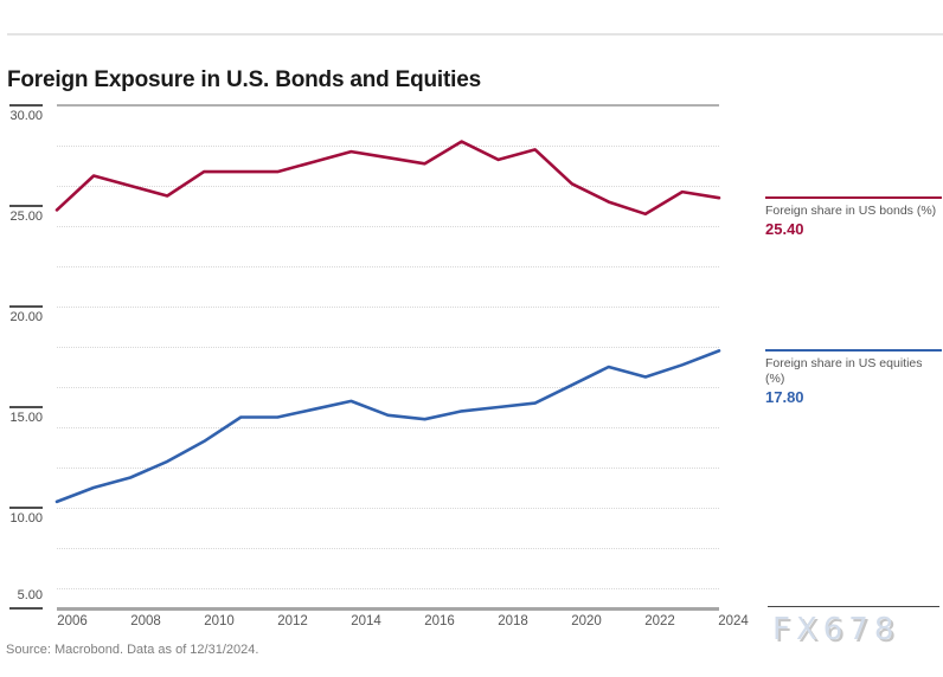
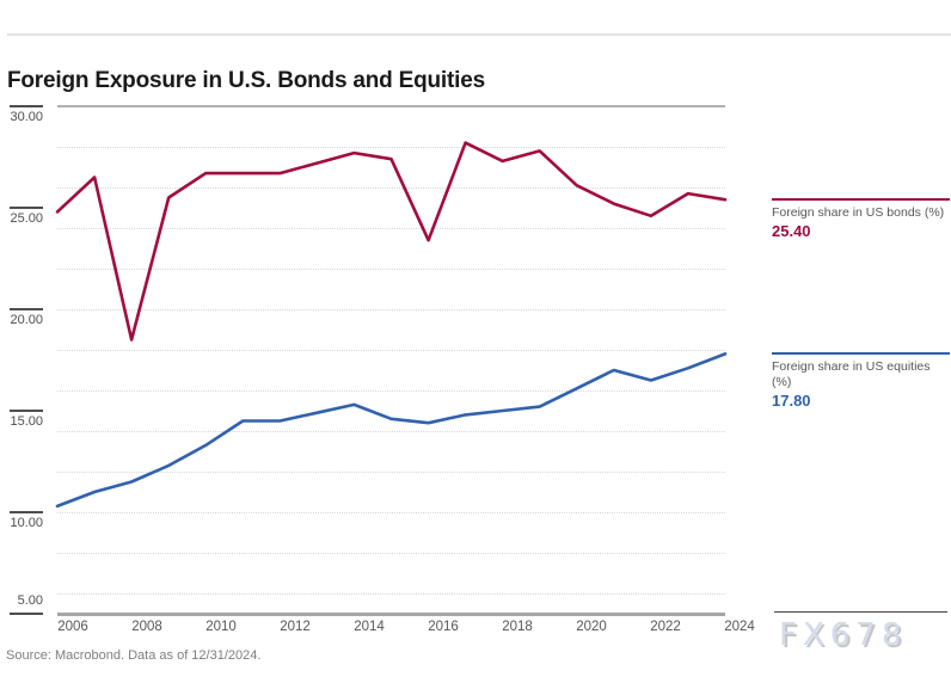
Foreign share in US bonds (%)/2008: 26.0 -> 18.5
Foreign share in US bonds (%)/2016: 27.1 -> 23.4
